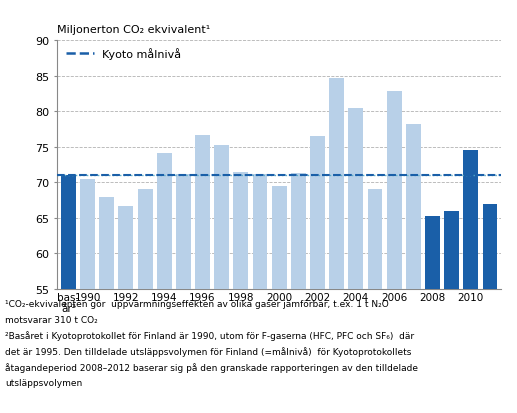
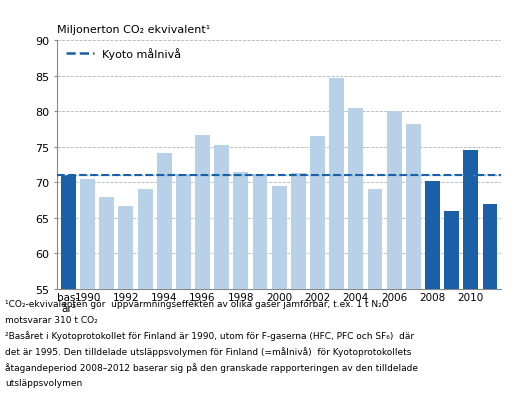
2006: 82.8 -> 80.1
2008: 65.2 -> 70.2
